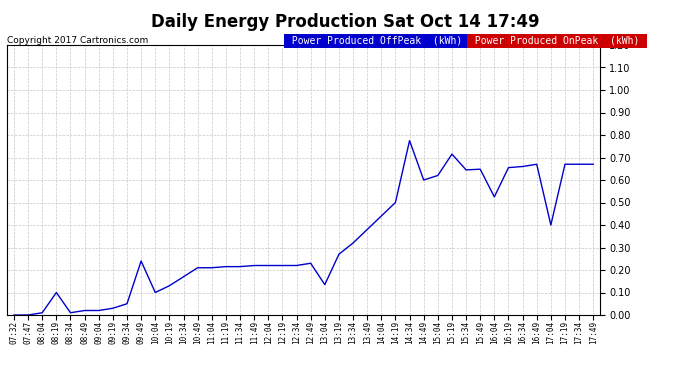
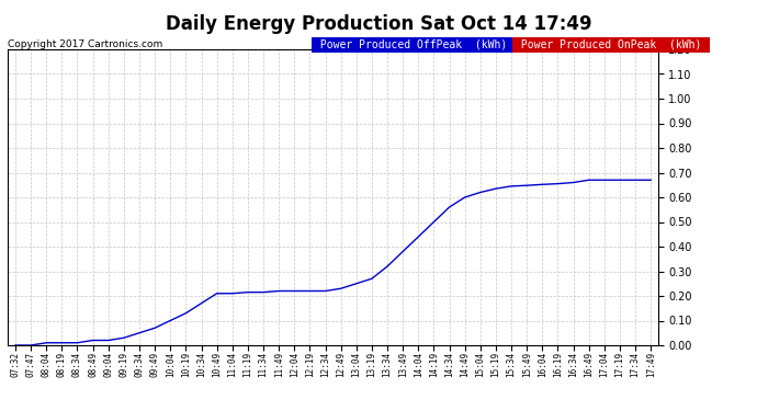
08:19: 0.100 -> 0.010
09:49: 0.240 -> 0.070
13:04: 0.135 -> 0.250
14:34: 0.775 -> 0.560
15:19: 0.715 -> 0.635
16:04: 0.525 -> 0.652
17:04: 0.400 -> 0.670
